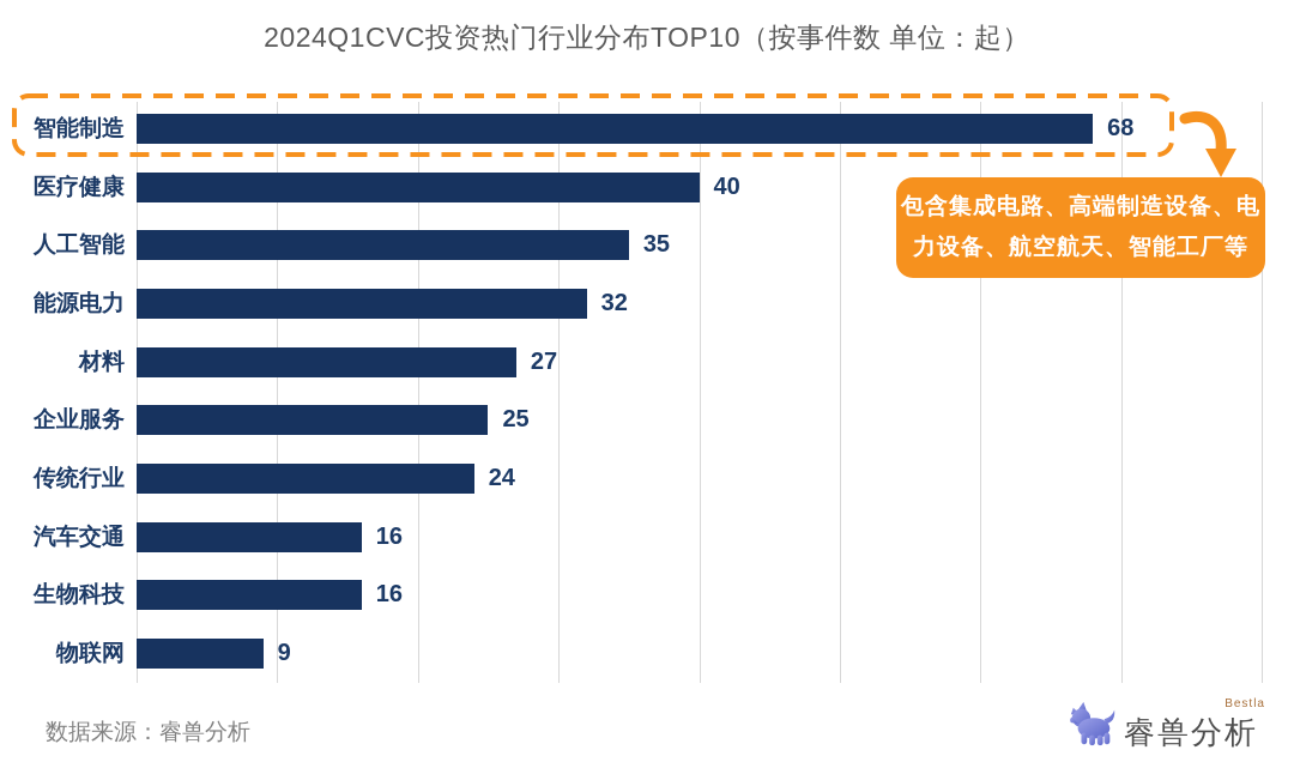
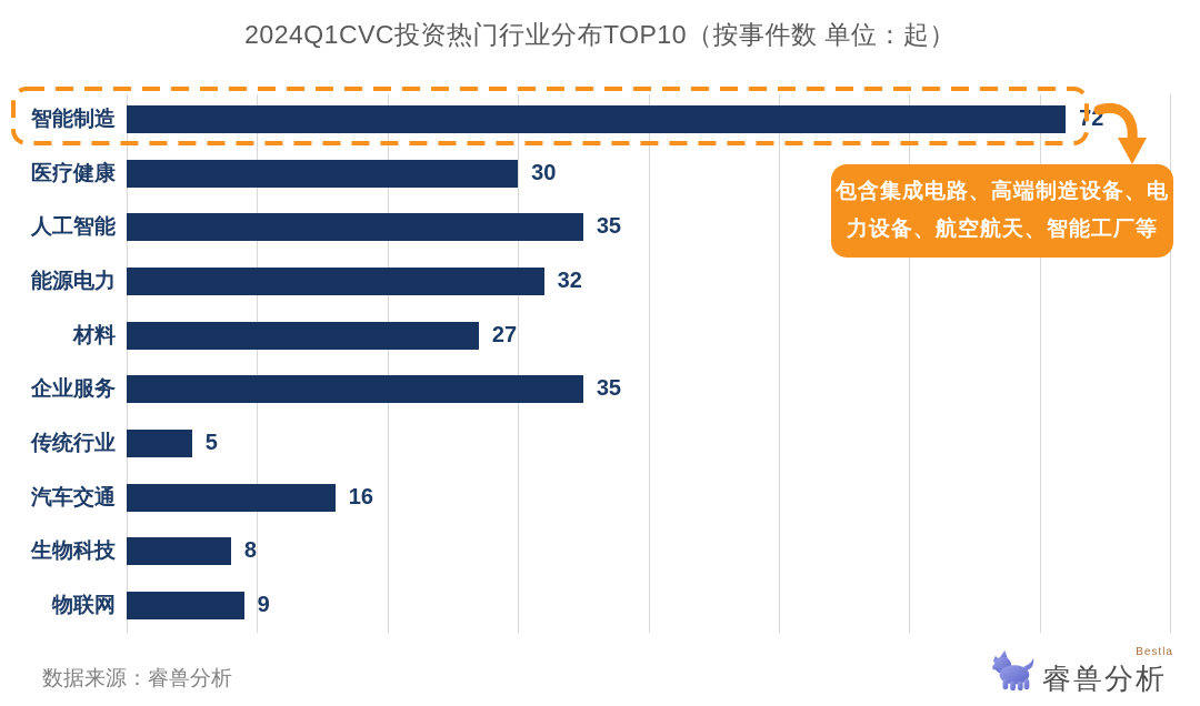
智能制造: 68 -> 72
医疗健康: 40 -> 30
企业服务: 25 -> 35
传统行业: 24 -> 5
生物科技: 16 -> 8
